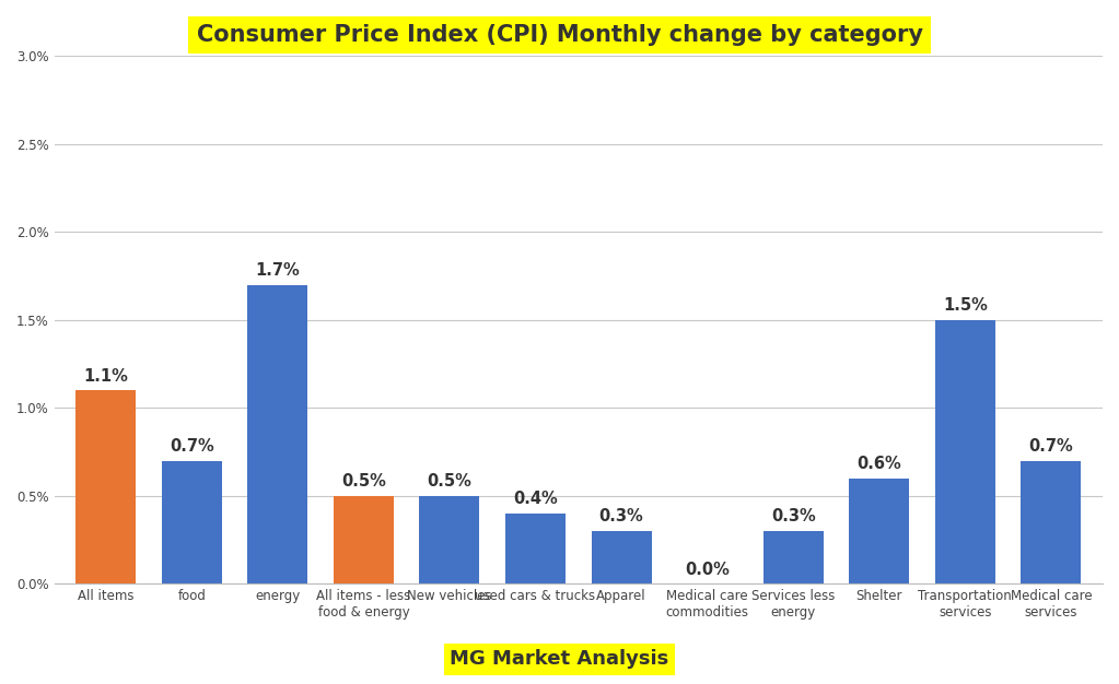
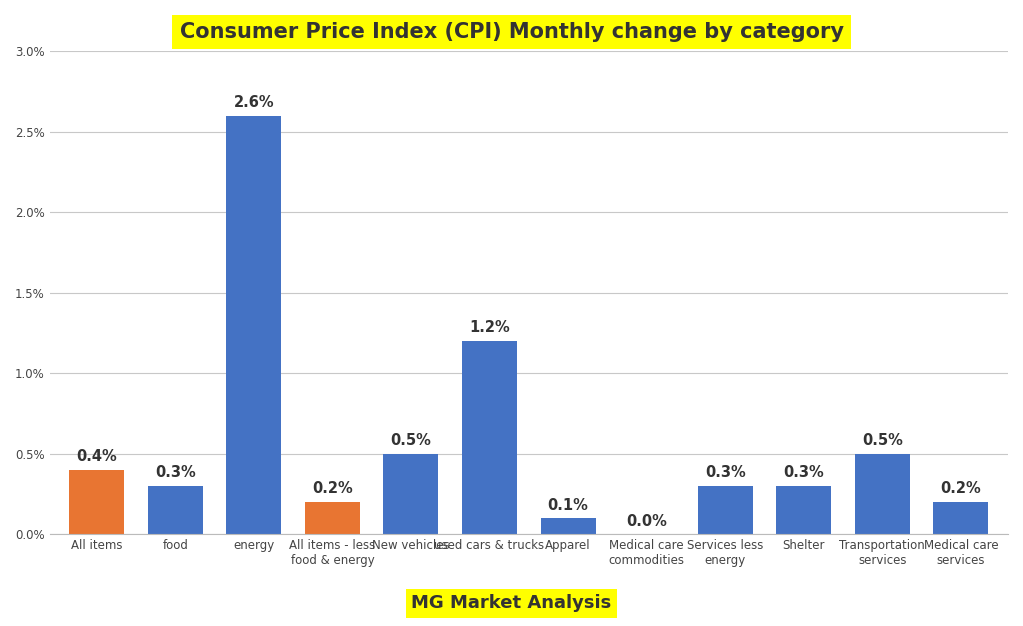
All items: 1.1% -> 0.4%
food: 0.7% -> 0.3%
energy: 1.7% -> 2.6%
All items - less food & energy: 0.5% -> 0.2%
used cars & trucks: 0.4% -> 1.2%
Apparel: 0.3% -> 0.1%
Shelter: 0.6% -> 0.3%
Transportation services: 1.5% -> 0.5%
Medical care services: 0.7% -> 0.2%
